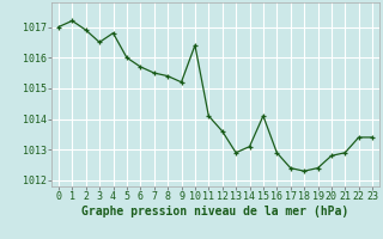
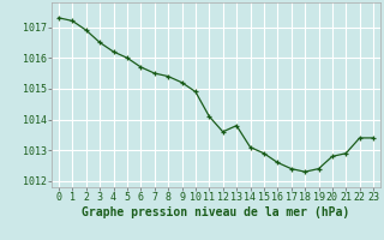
0: 1017.0 -> 1017.3
4: 1016.8 -> 1016.2
10: 1016.4 -> 1014.9
13: 1012.9 -> 1013.8
15: 1014.1 -> 1012.9
16: 1012.9 -> 1012.6
